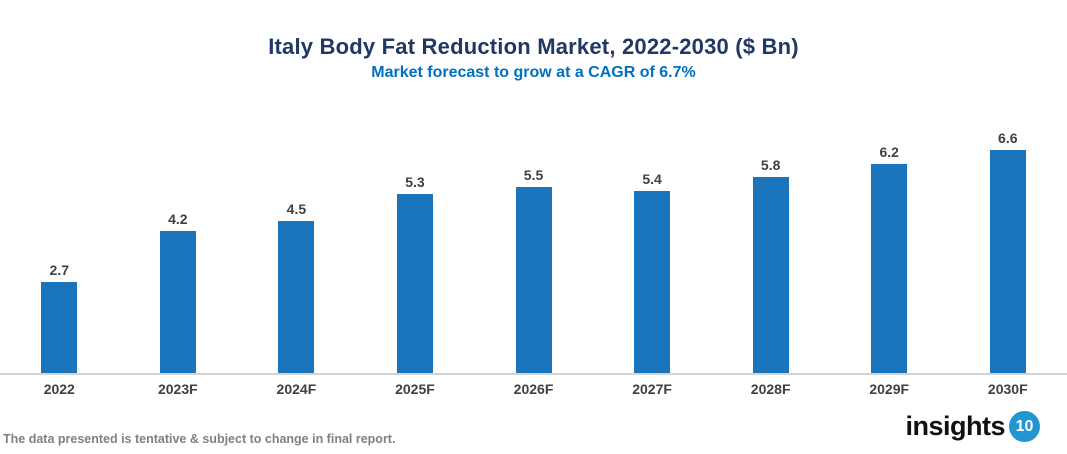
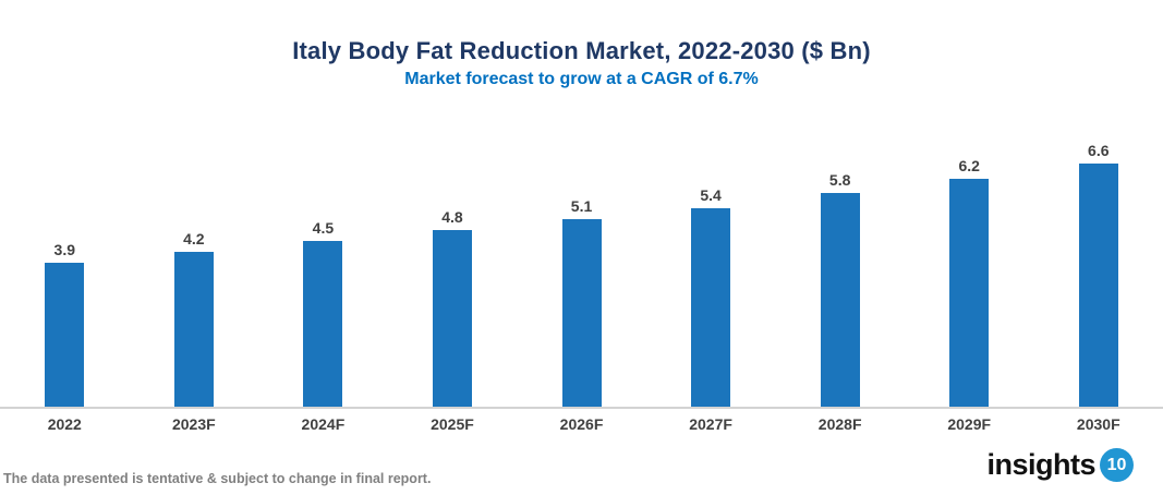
2022: 2.7 -> 3.9
2025F: 5.3 -> 4.8
2026F: 5.5 -> 5.1
